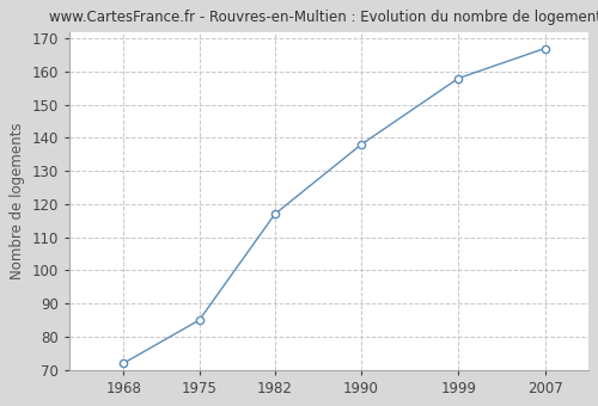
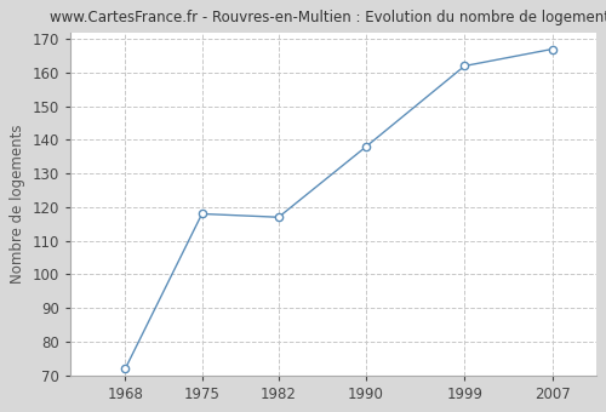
1975: 85 -> 118
1999: 158 -> 162
